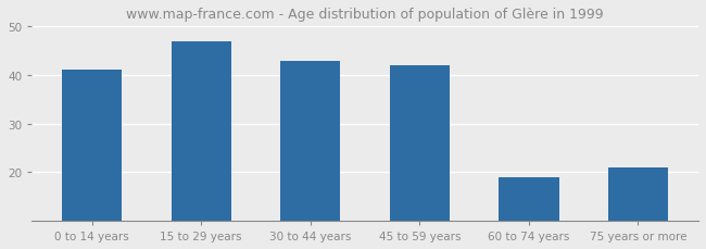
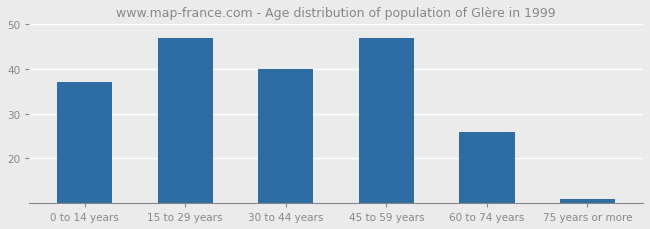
0 to 14 years: 41 -> 37
30 to 44 years: 43 -> 40
45 to 59 years: 42 -> 47
60 to 74 years: 19 -> 26
75 years or more: 21 -> 11
